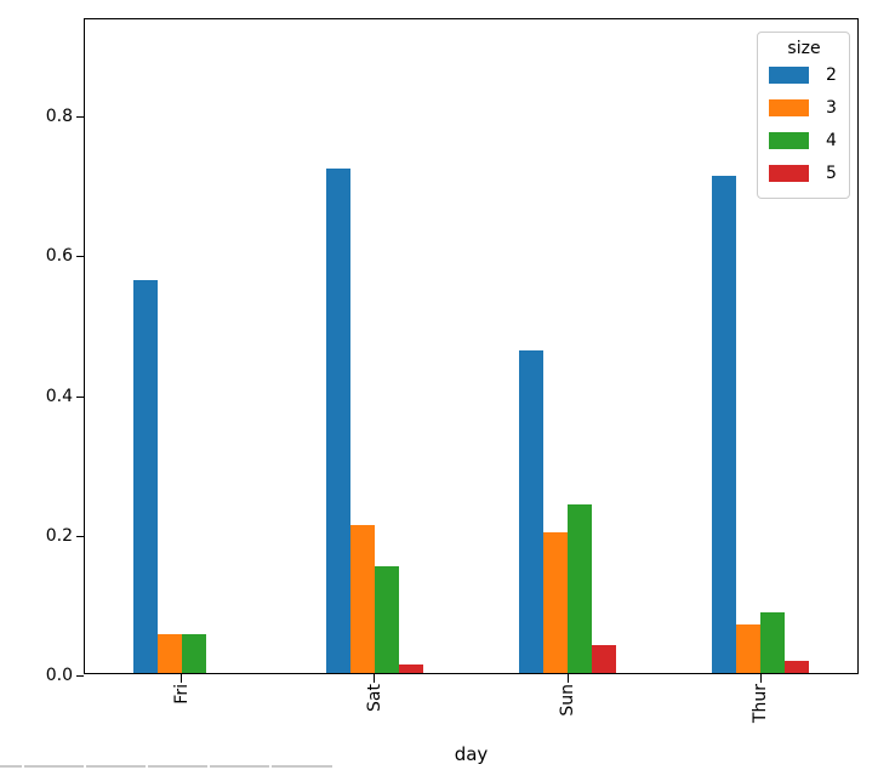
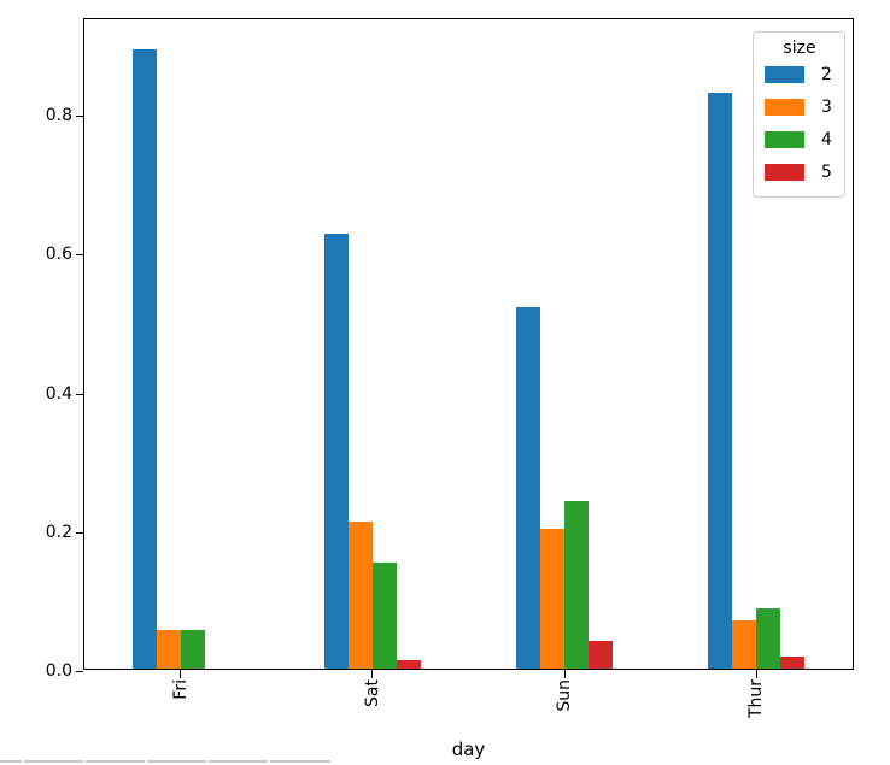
2/Fri: 0.56 -> 0.89
2/Sat: 0.72 -> 0.62
2/Sun: 0.46 -> 0.52
2/Thur: 0.71 -> 0.83
